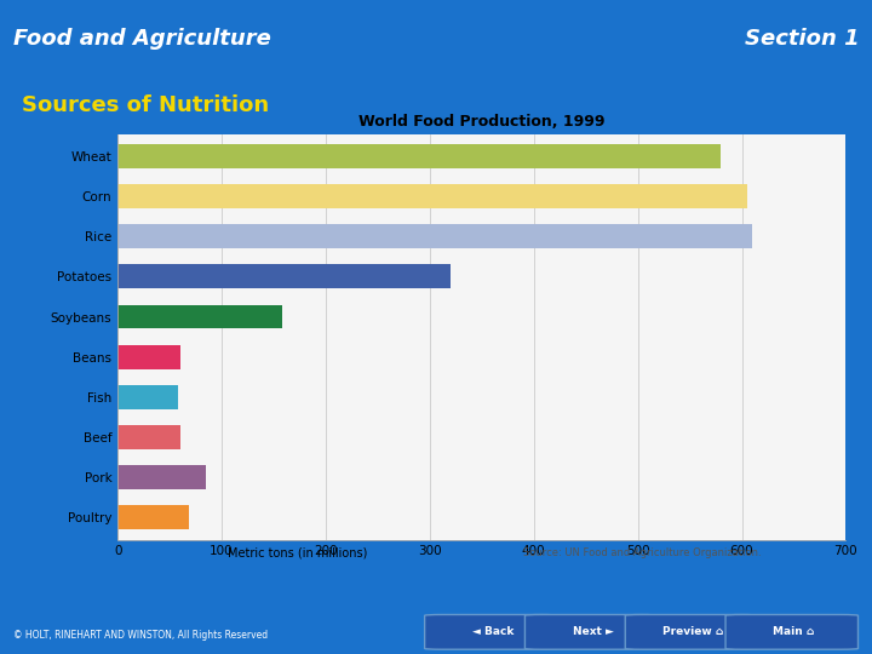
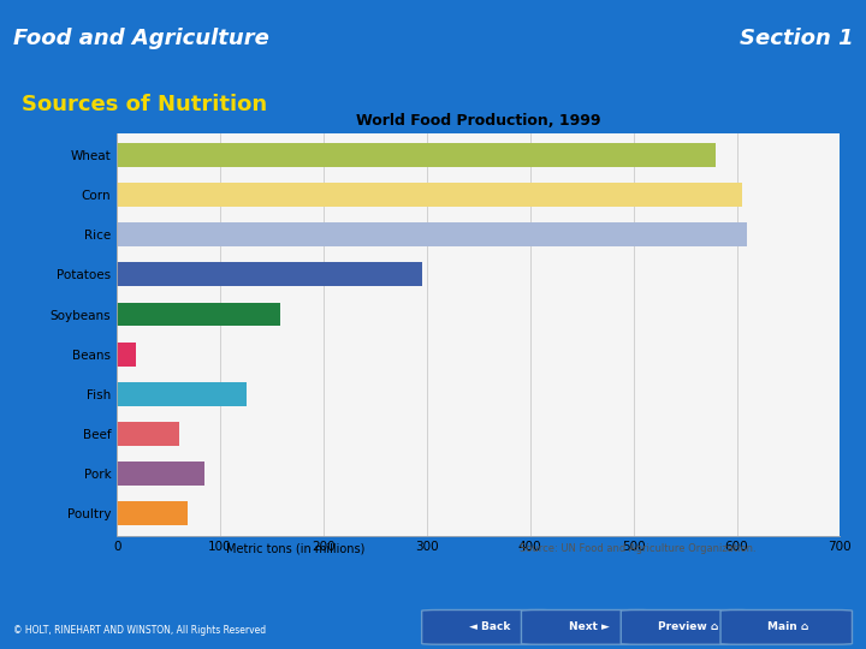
Potatoes: 320 -> 295
Beans: 60 -> 18
Fish: 58 -> 125
